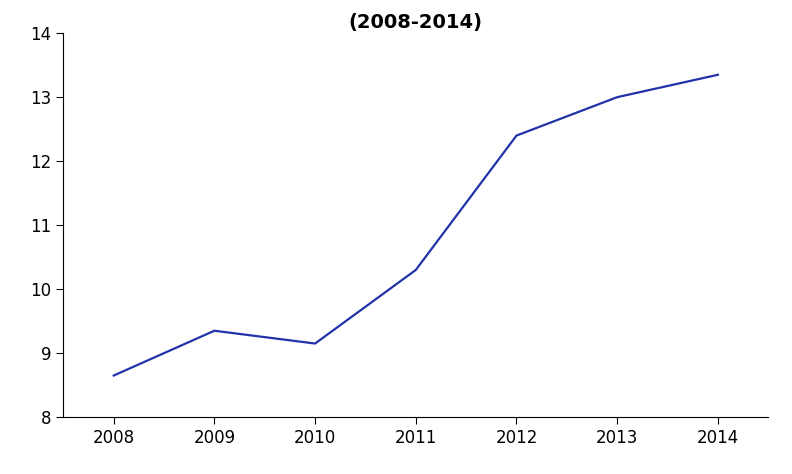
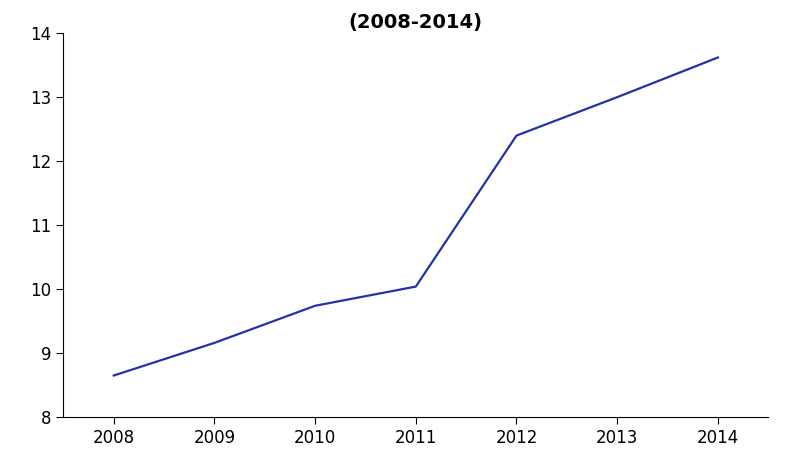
2009: 9.35 -> 9.16
2010: 9.15 -> 9.74
2011: 10.30 -> 10.04
2014: 13.35 -> 13.62
